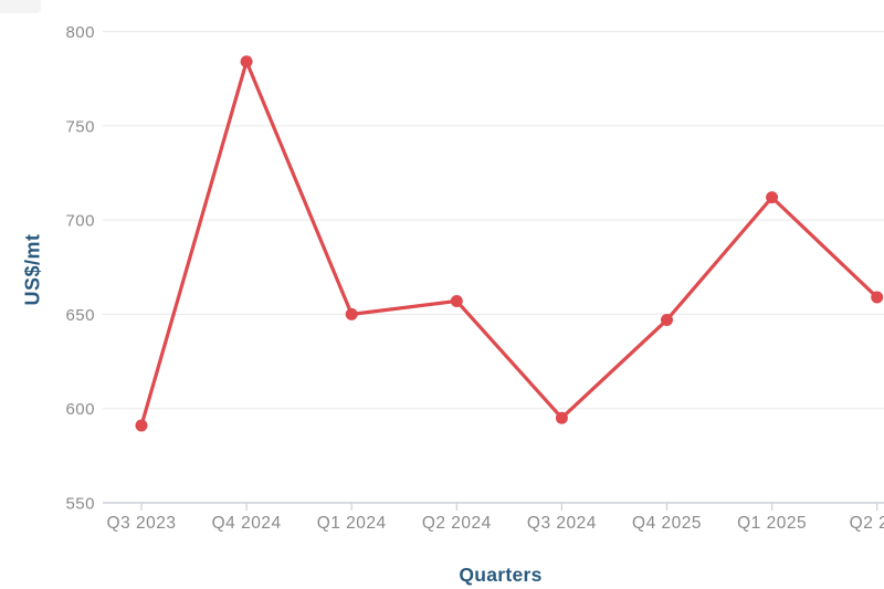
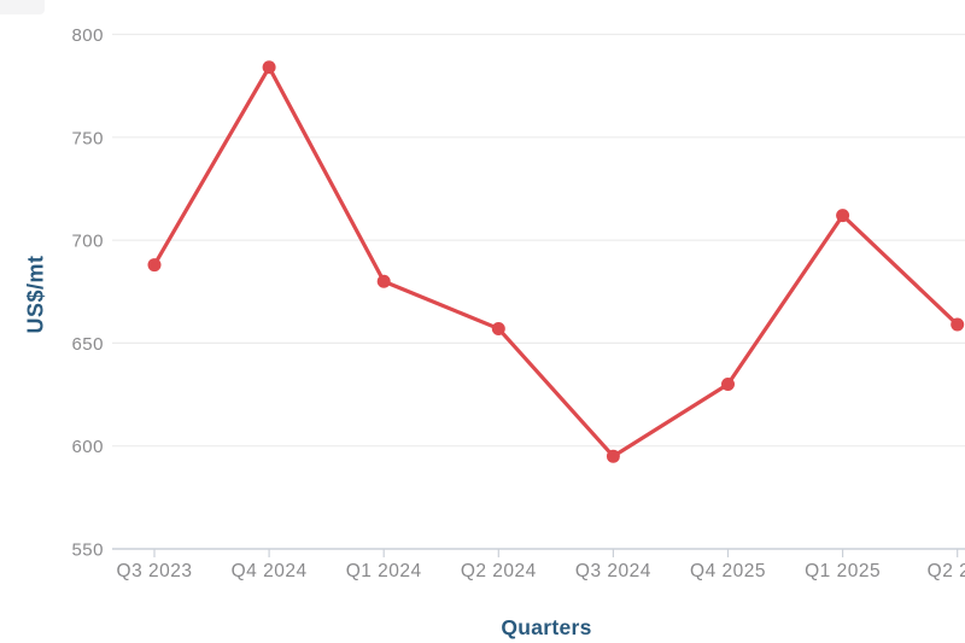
Q3 2023: 591 -> 688
Q1 2024: 650 -> 680
Q4 2025: 647 -> 630
